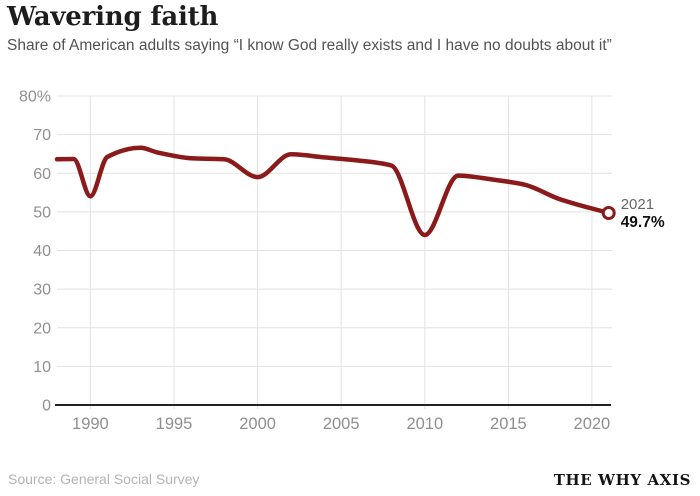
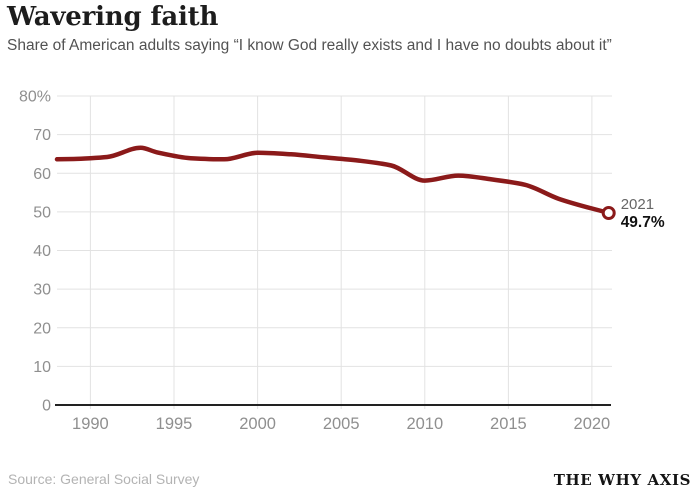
1990: 54% -> 64%
2000: 59% -> 65%
2010: 44% -> 58%
